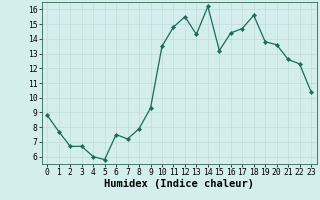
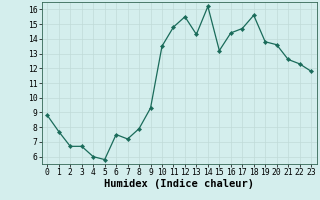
23: 10.4 -> 11.8
